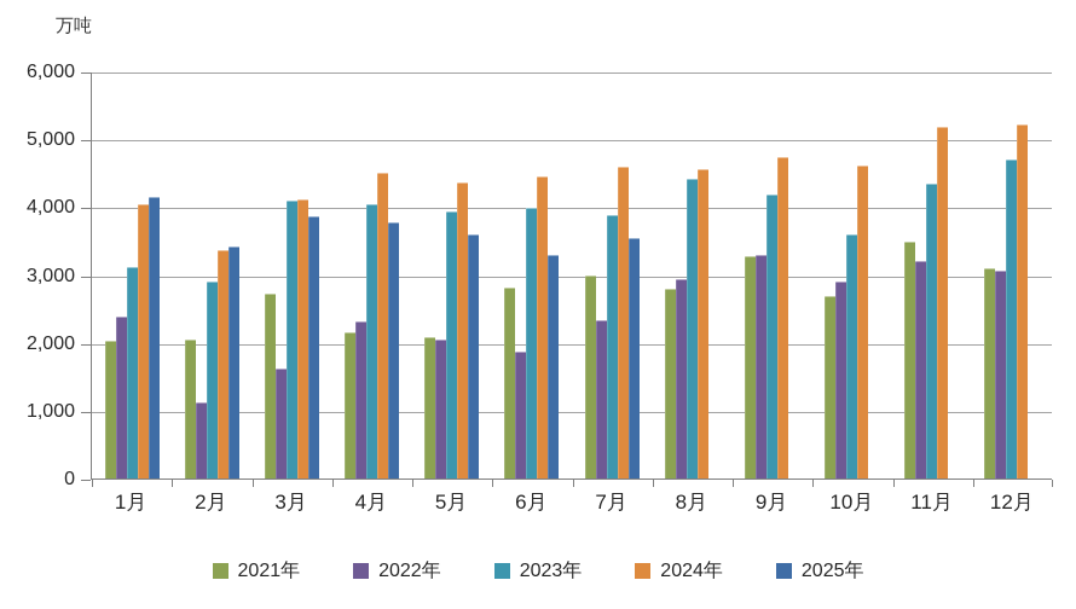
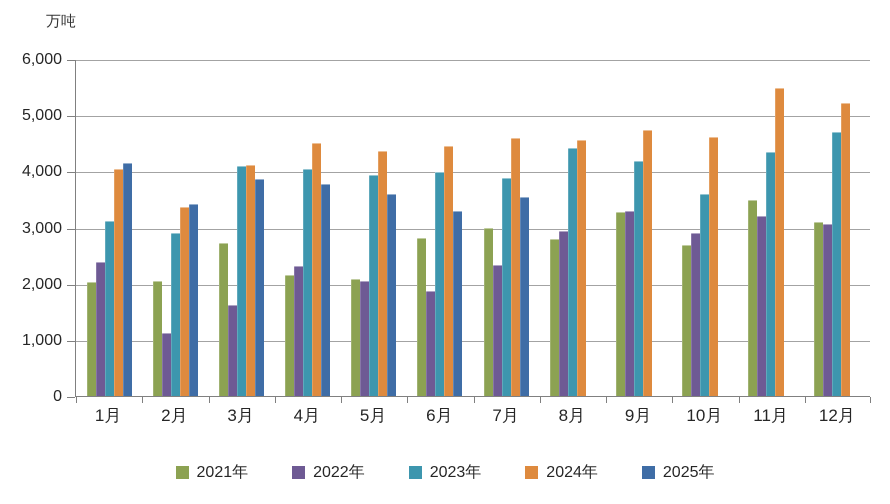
2024年/11月: 5200 -> 5500
